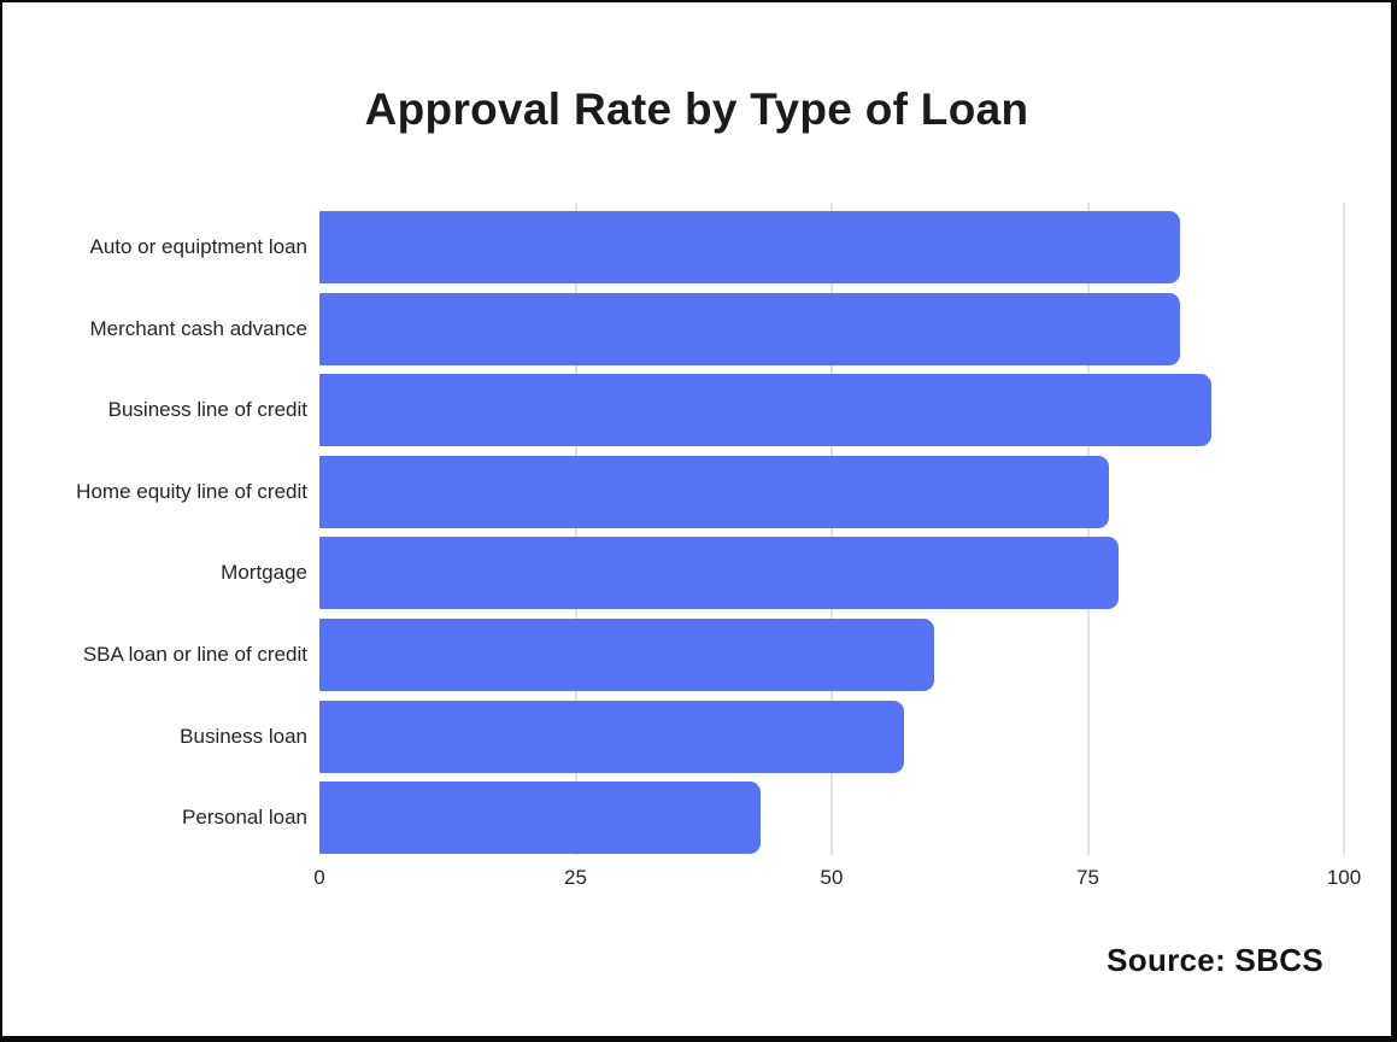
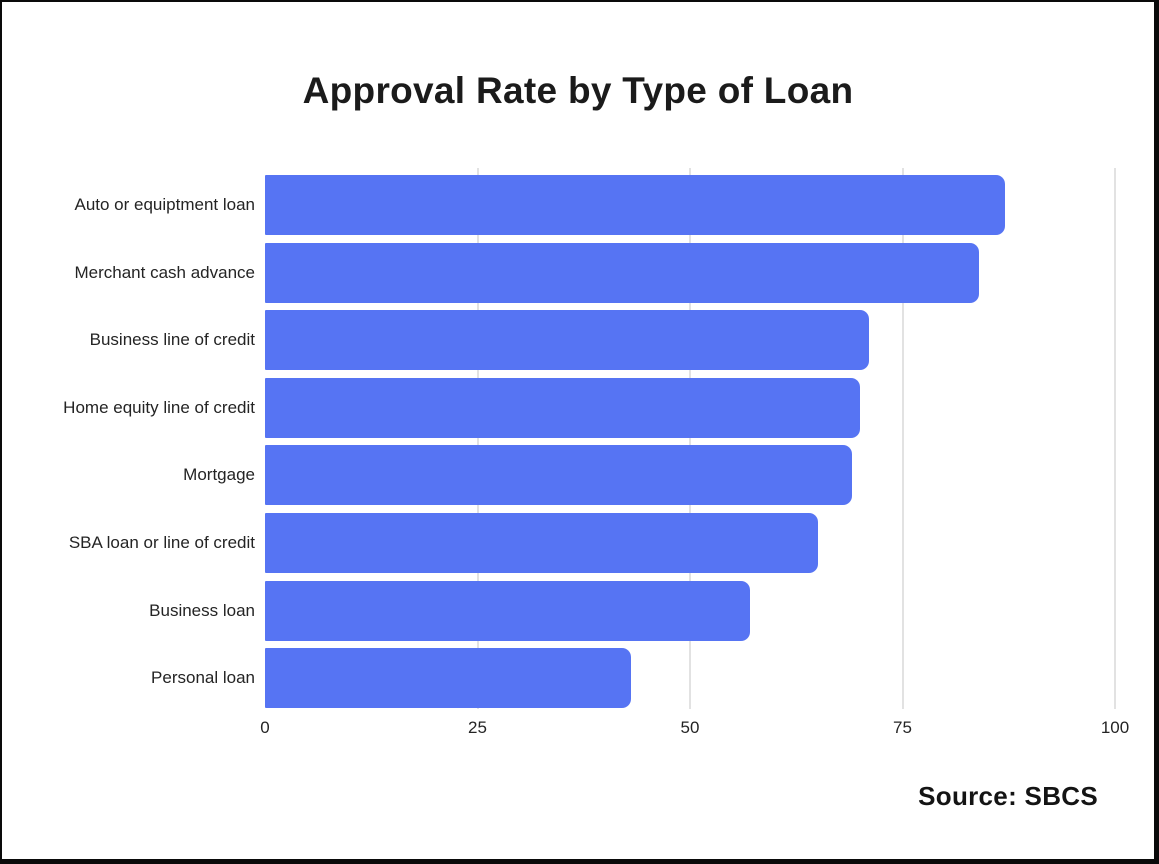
Auto or equiptment loan: 84 -> 87
Business line of credit: 87 -> 71
Home equity line of credit: 77 -> 70
Mortgage: 78 -> 69
SBA loan or line of credit: 60 -> 65
